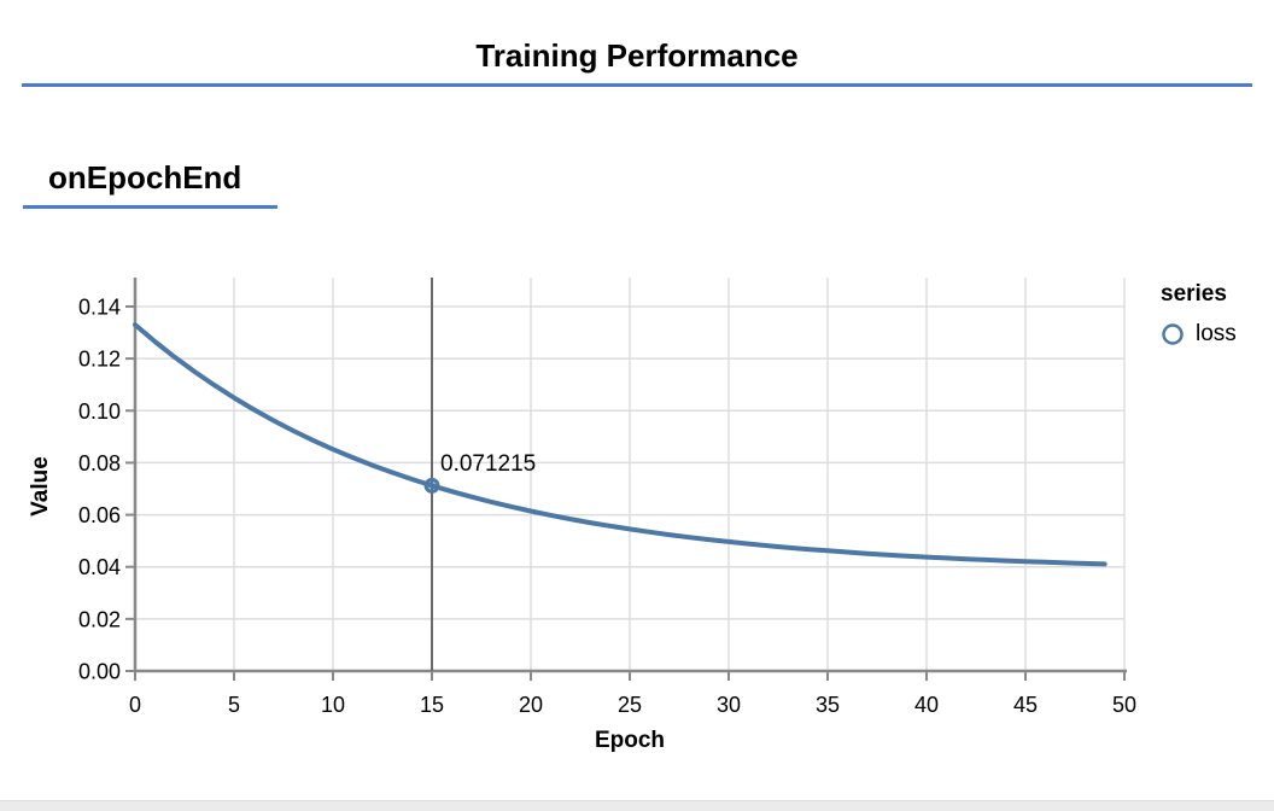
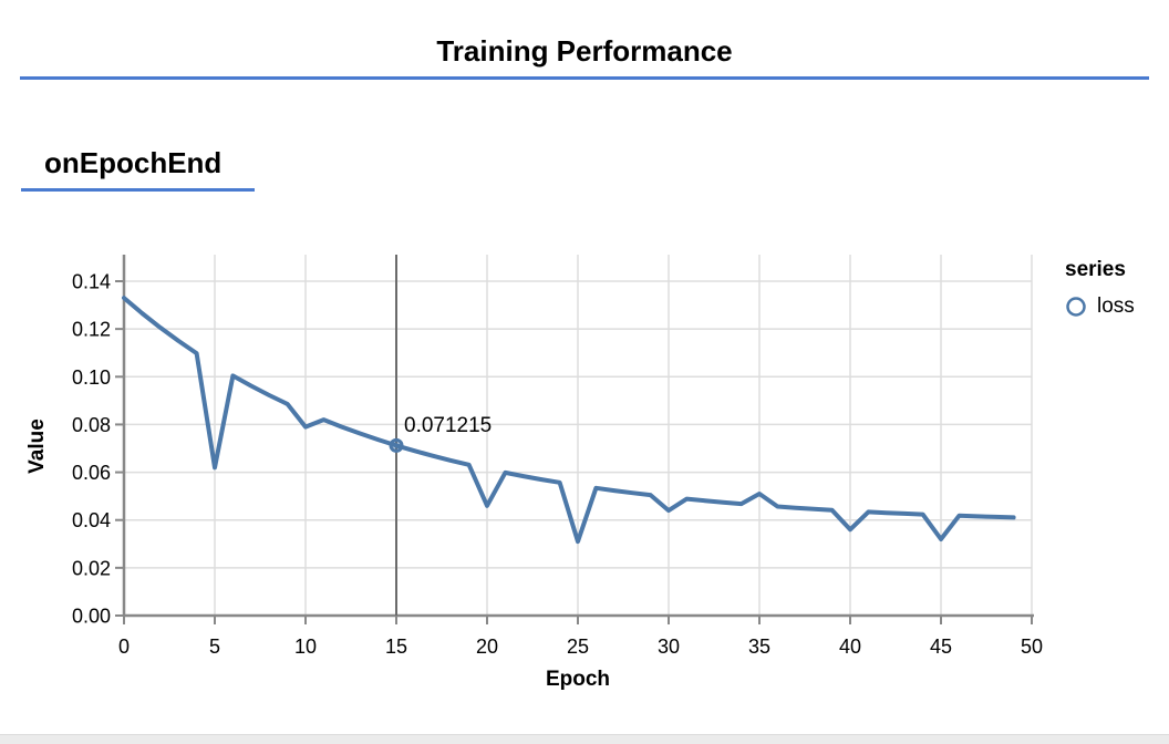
5: 0.105 -> 0.062
10: 0.085 -> 0.079
20: 0.061 -> 0.046
25: 0.055 -> 0.031
30: 0.050 -> 0.044
35: 0.046 -> 0.051
40: 0.044 -> 0.036
45: 0.042 -> 0.032
